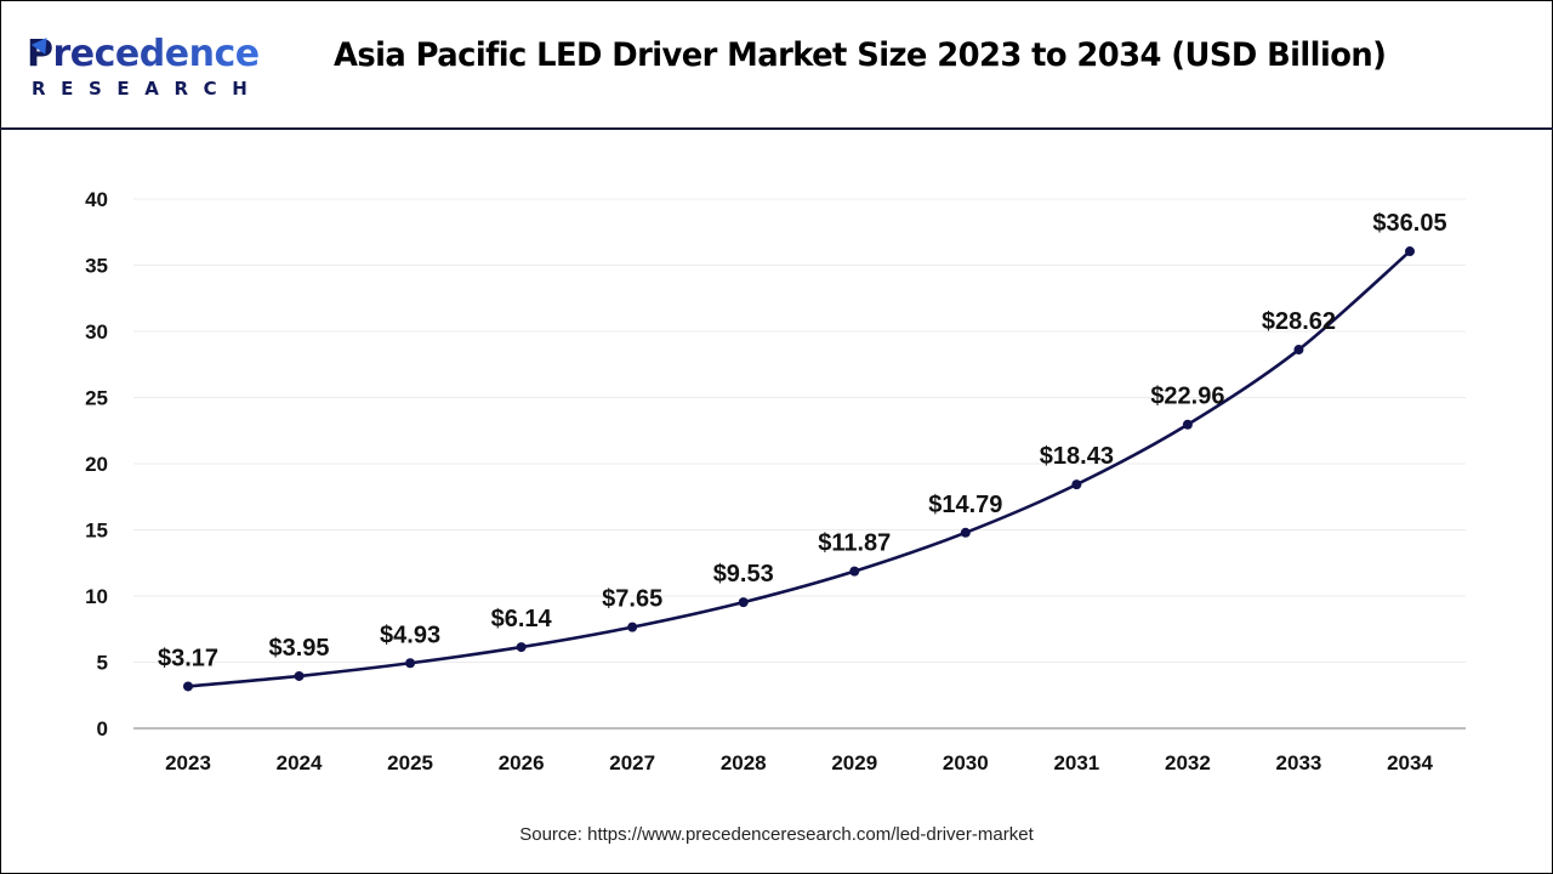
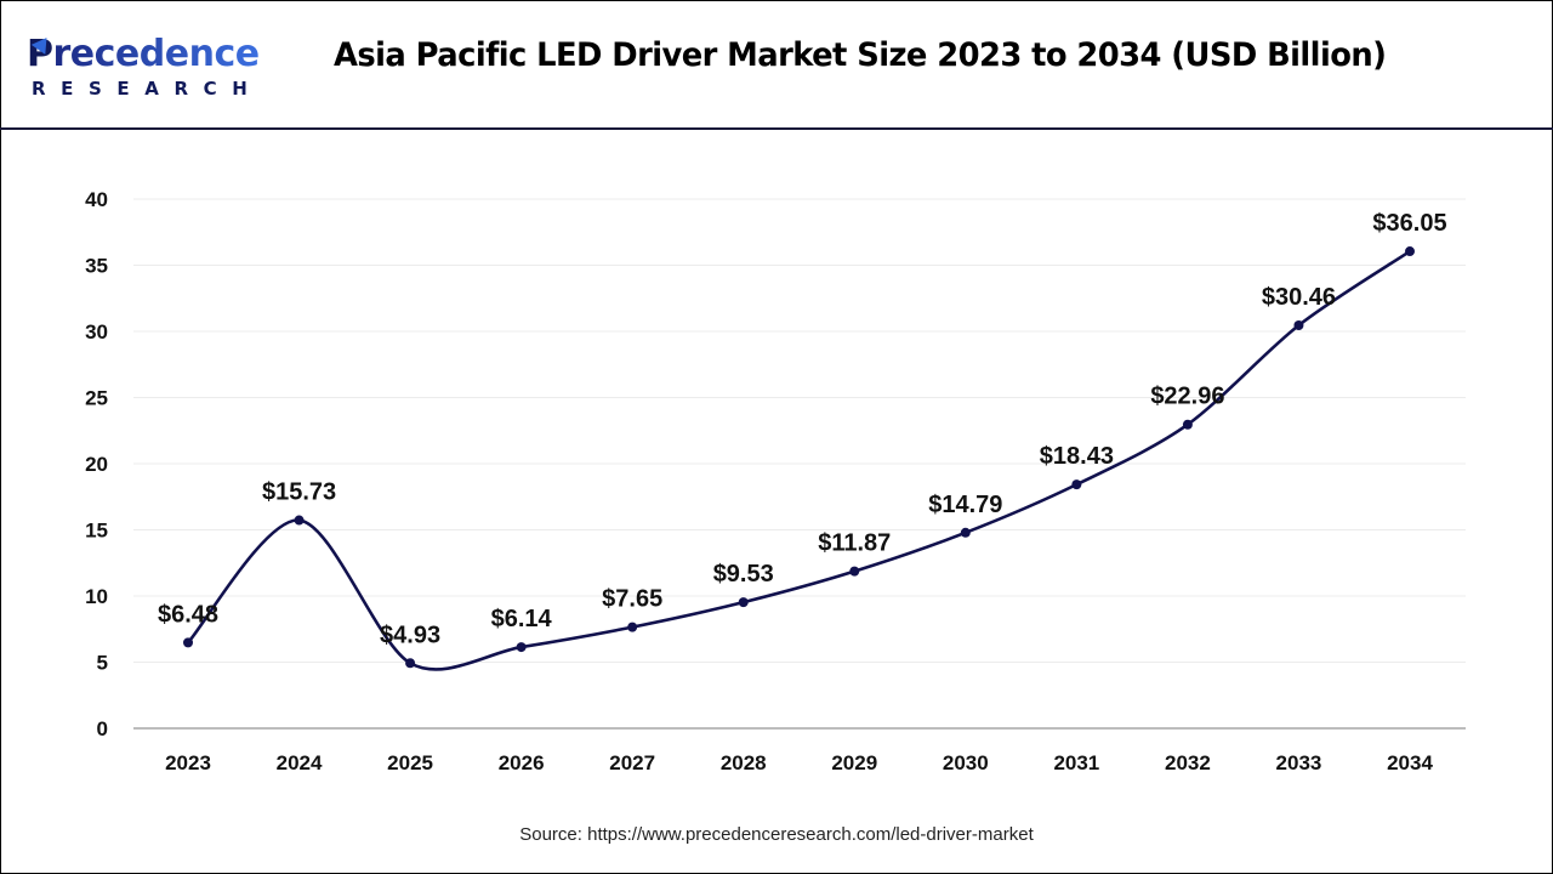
2023: $3.17 -> $6.48
2024: $3.95 -> $15.73
2033: $28.62 -> $30.46
